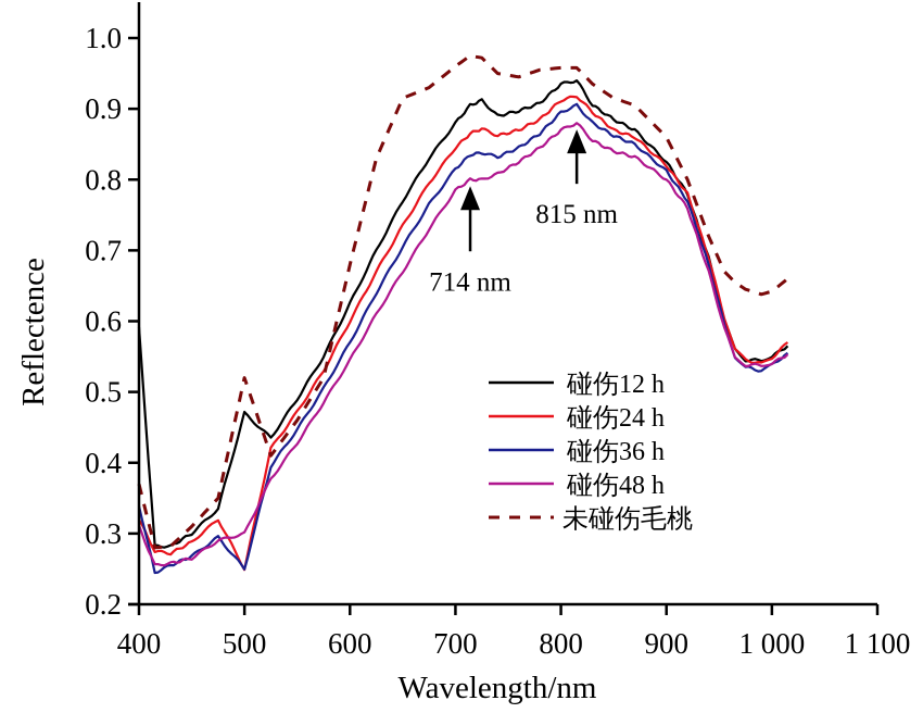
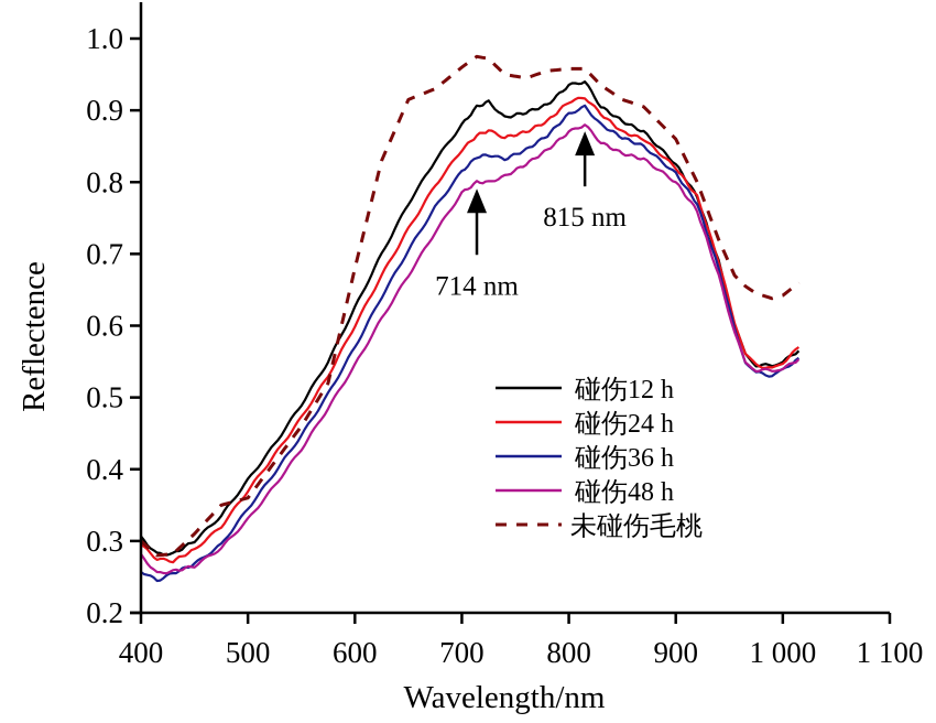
碰伤12 h/400: 0.59 -> 0.30
碰伤24 h/400: 0.32 -> 0.29
碰伤36 h/400: 0.34 -> 0.26
碰伤48 h/400: 0.31 -> 0.28
未碰伤毛桃/400: 0.37 -> 0.30
碰伤12 h/500: 0.47 -> 0.39
碰伤24 h/500: 0.25 -> 0.37
碰伤36 h/500: 0.25 -> 0.34
碰伤48 h/500: 0.30 -> 0.33
未碰伤毛桃/500: 0.52 -> 0.36
